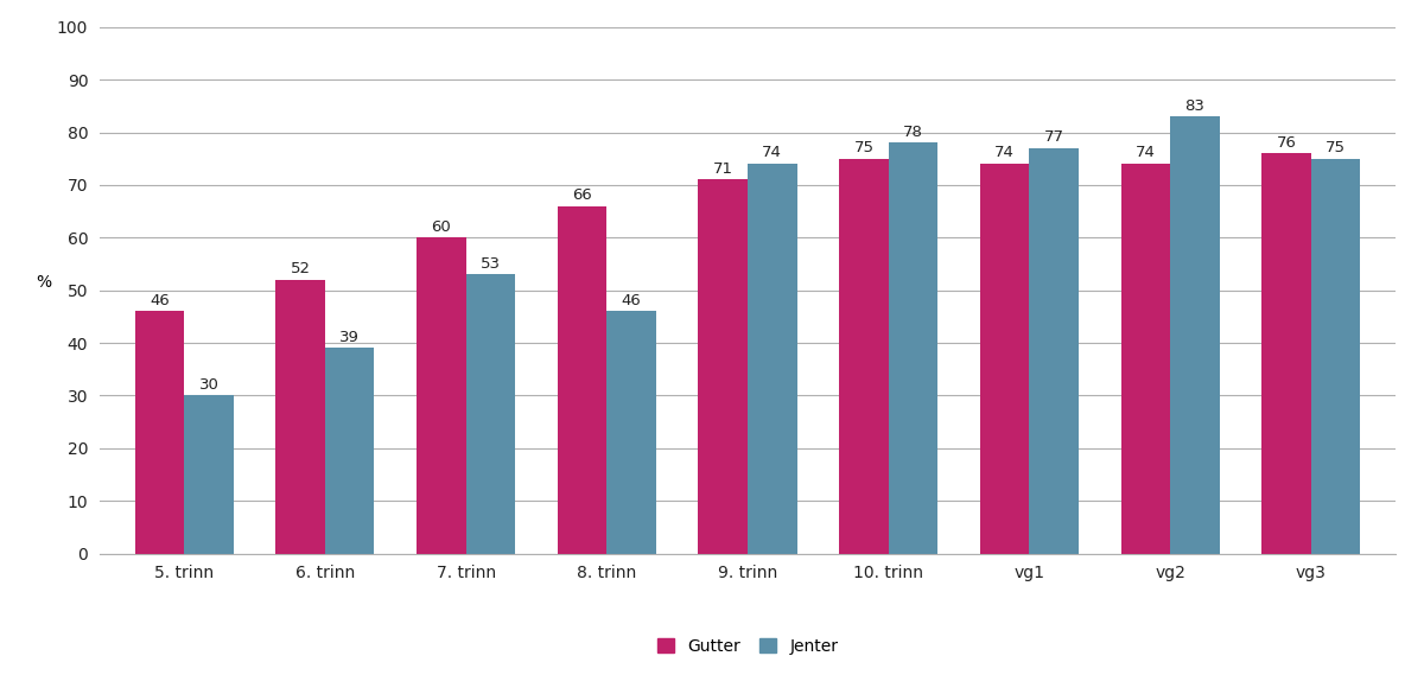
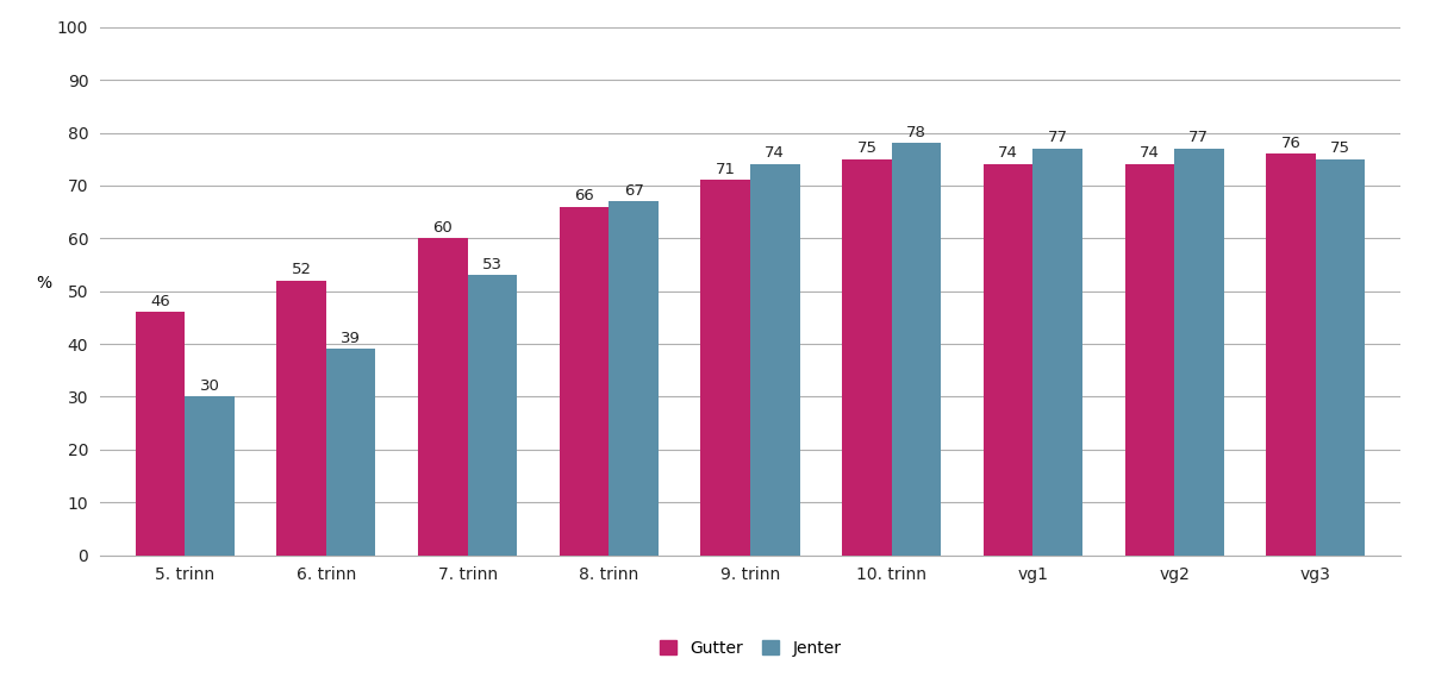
Jenter/8. trinn: 46 -> 67
Jenter/vg2: 83 -> 77
